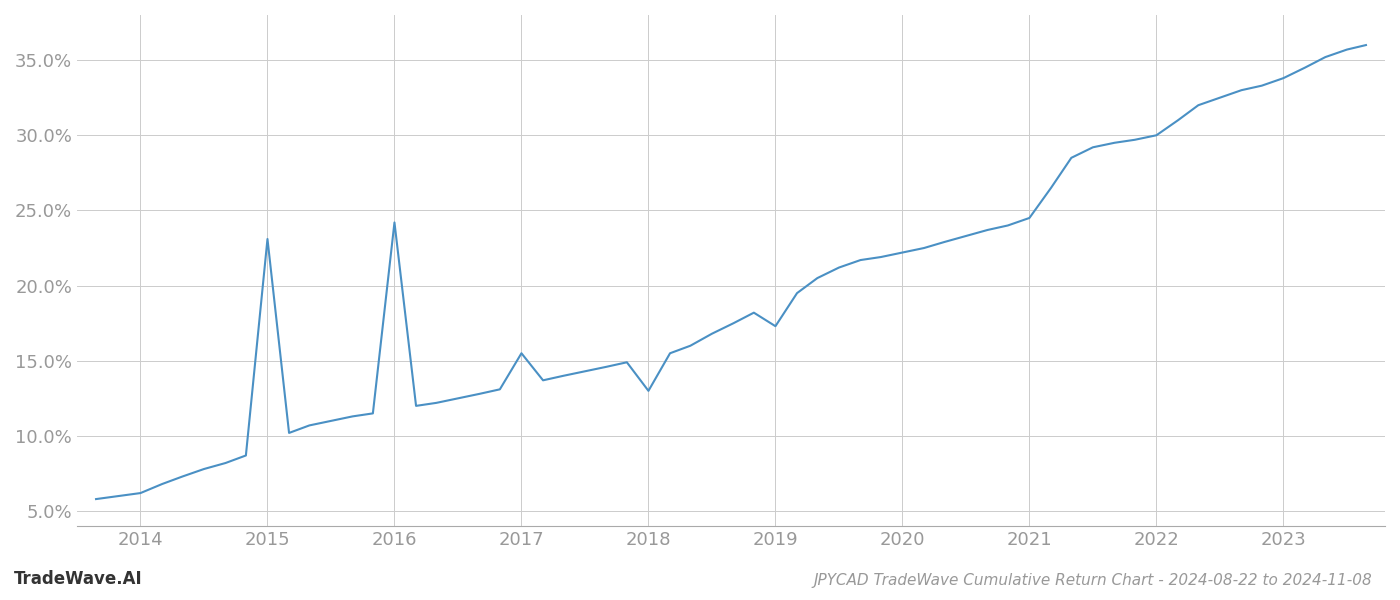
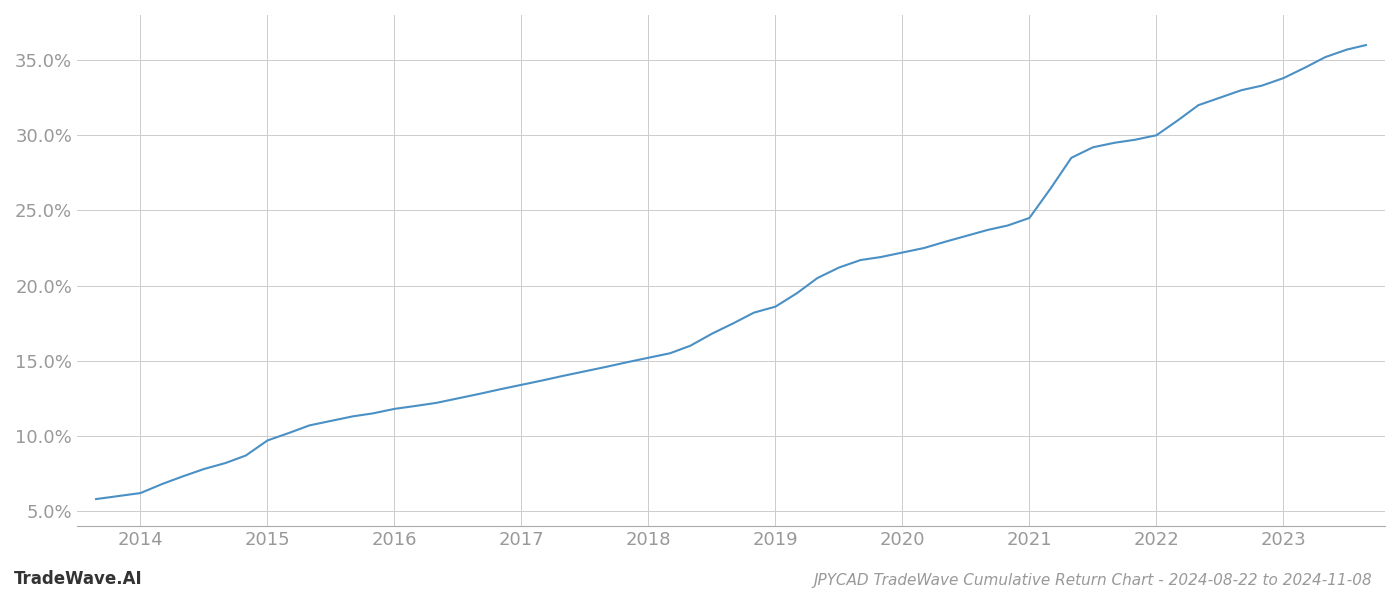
2015: 23.1% -> 9.7%
2016: 24.2% -> 11.8%
2017: 15.5% -> 13.4%
2018: 13.0% -> 15.2%
2019: 17.3% -> 18.6%
